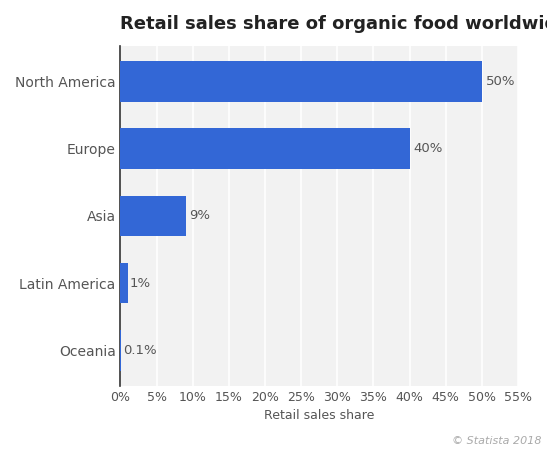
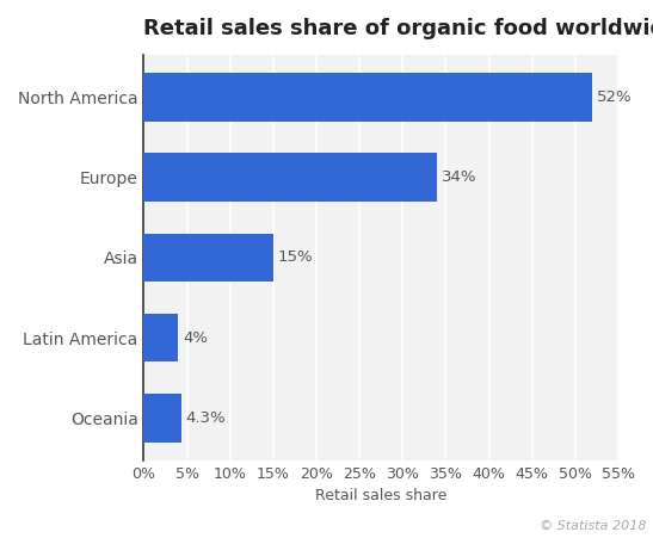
North America: 50% -> 52%
Europe: 40% -> 34%
Asia: 9% -> 15%
Latin America: 1% -> 4%
Oceania: 0.1% -> 4.3%
